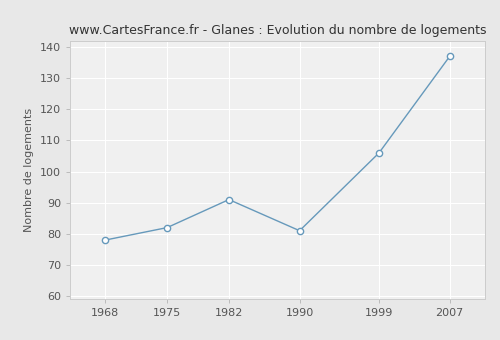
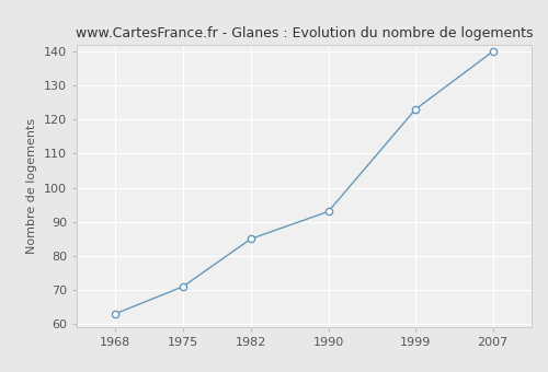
1968: 78 -> 63
1975: 82 -> 71
1982: 91 -> 85
1990: 81 -> 93
1999: 106 -> 123
2007: 137 -> 140
